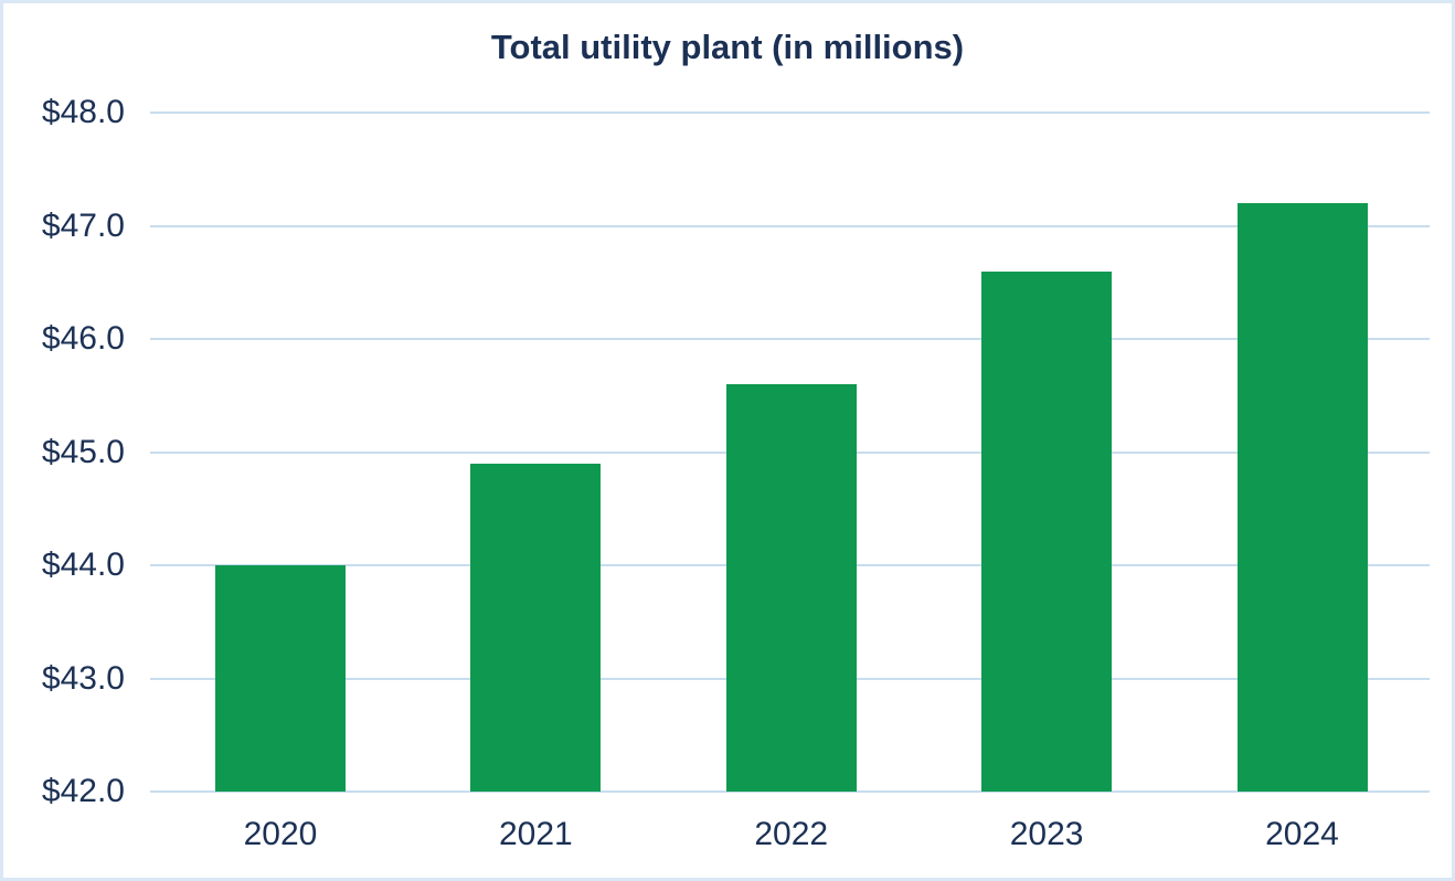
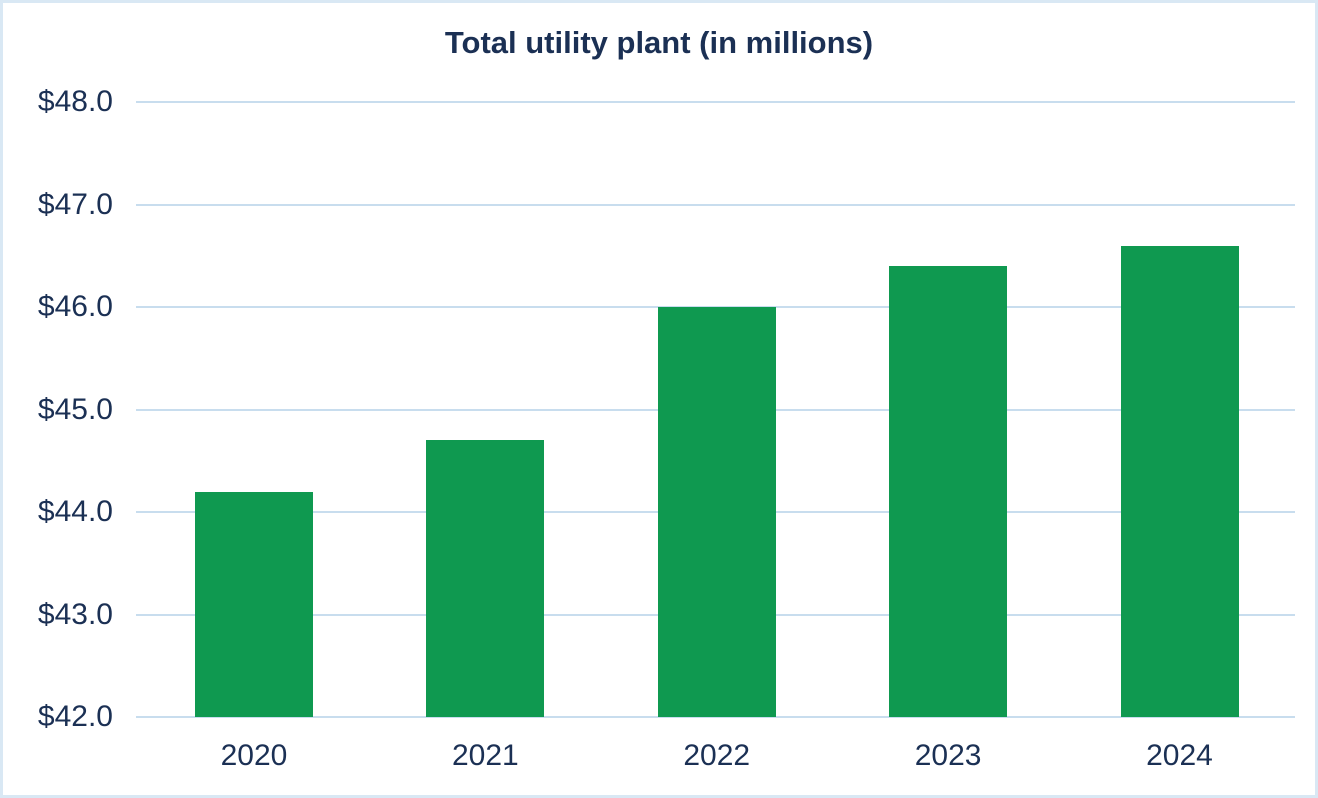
2020: $44.0 -> $44.2
2021: $44.9 -> $44.7
2022: $45.6 -> $46.0
2023: $46.6 -> $46.4
2024: $47.2 -> $46.6
